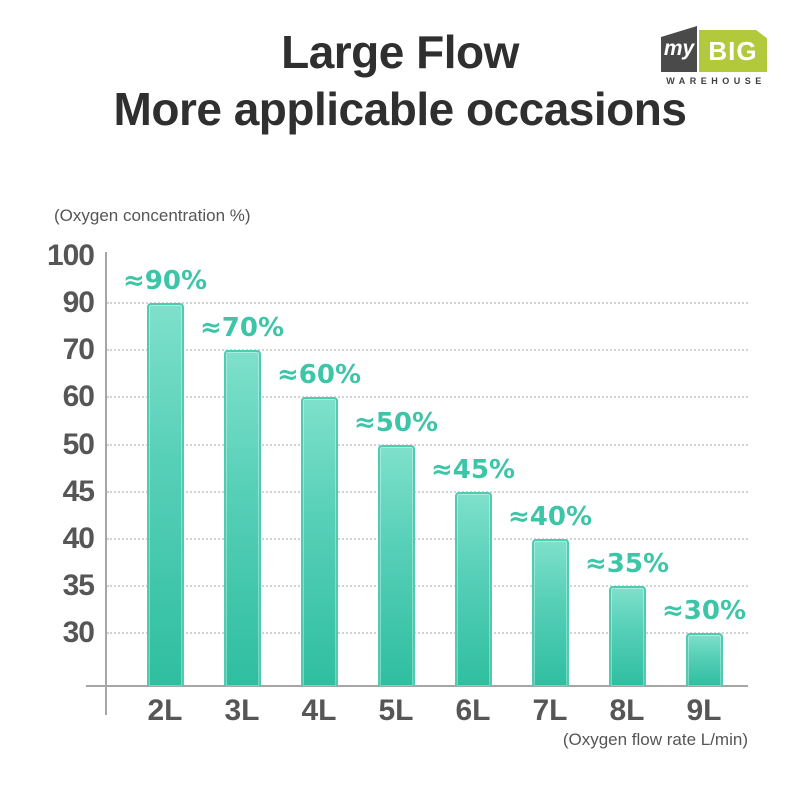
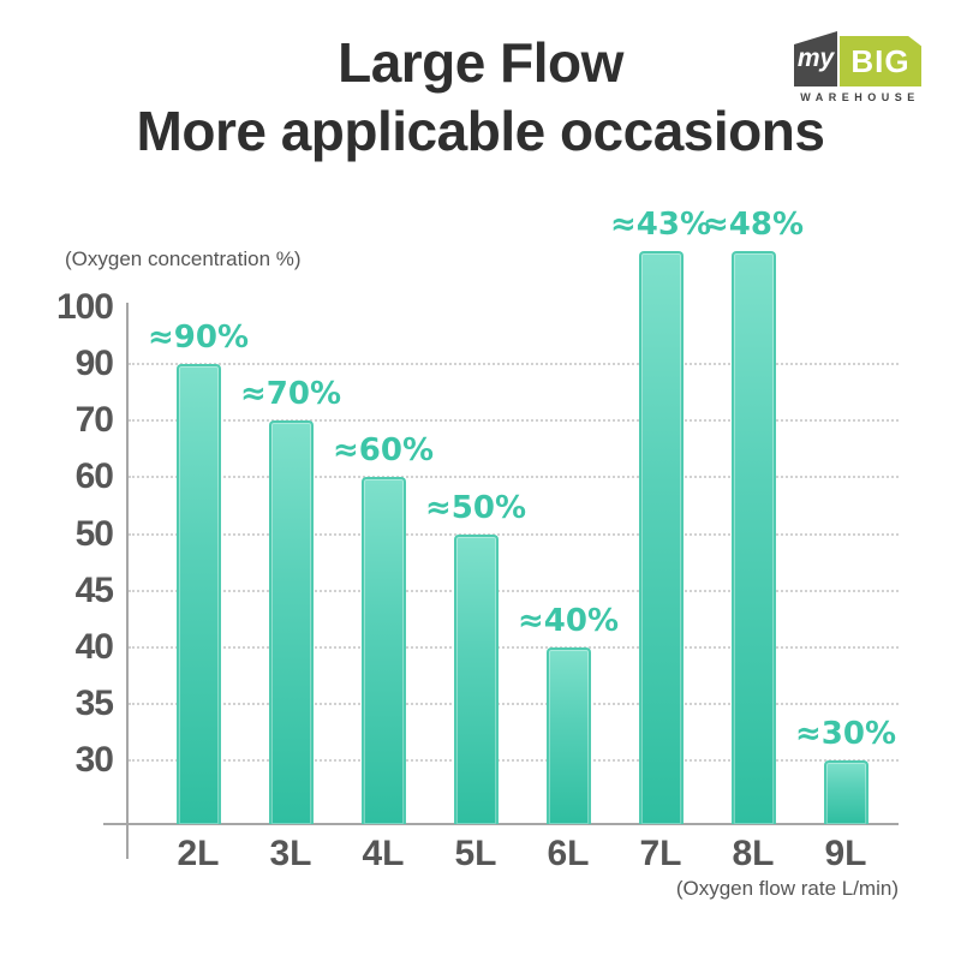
6L: 45 -> 40
7L: 40 -> 43
8L: 35 -> 48
